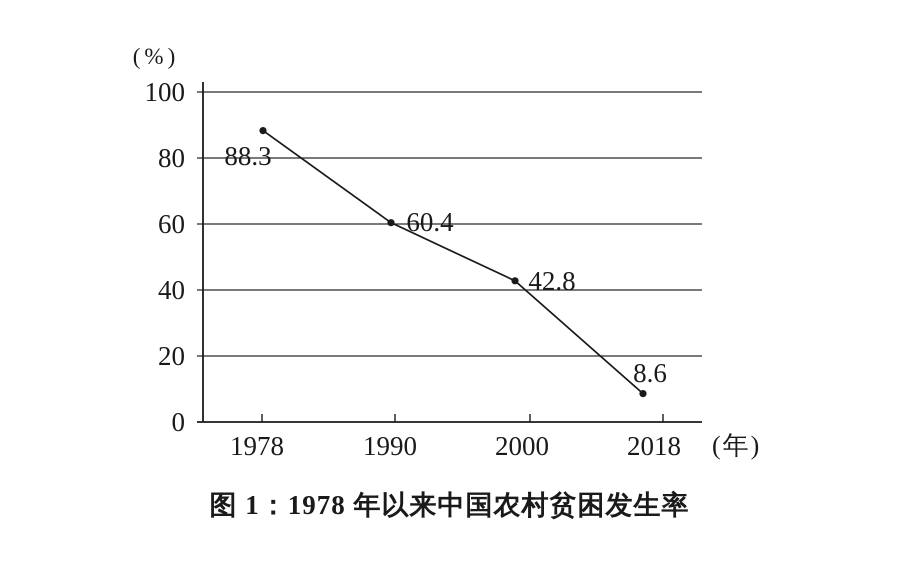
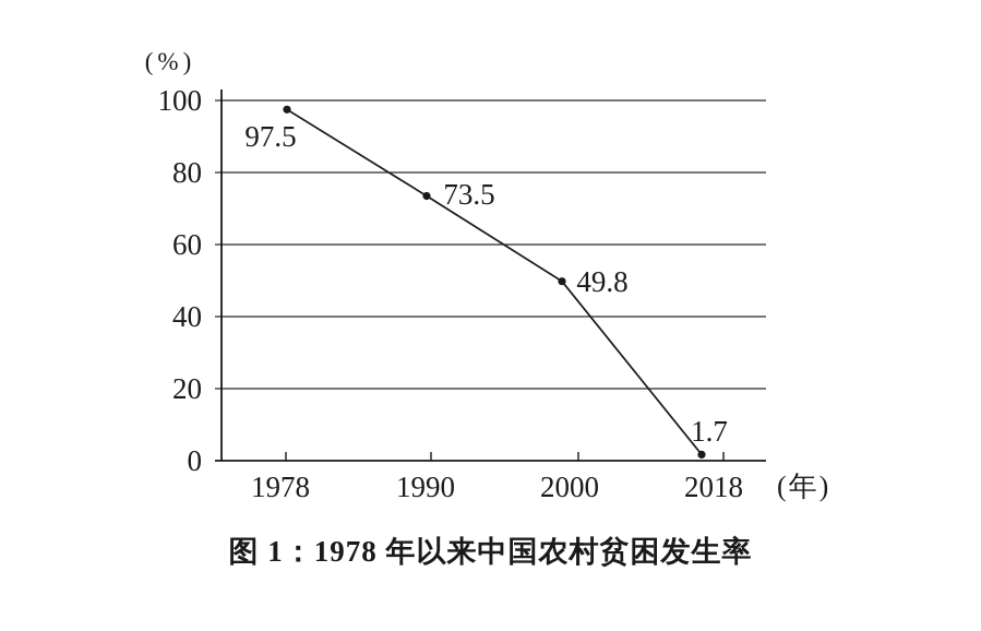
1978: 88.3 -> 97.5
1990: 60.4 -> 73.5
2000: 42.8 -> 49.8
2018: 8.6 -> 1.7
